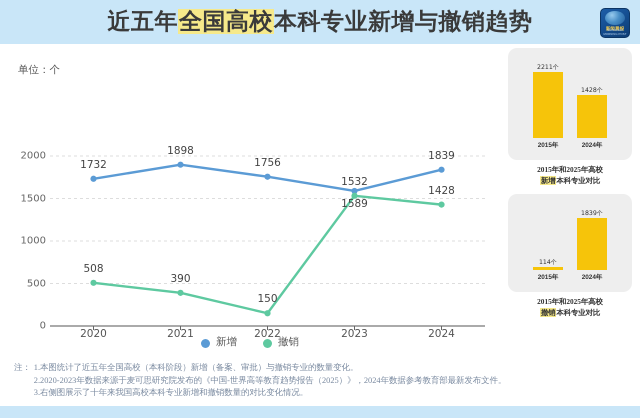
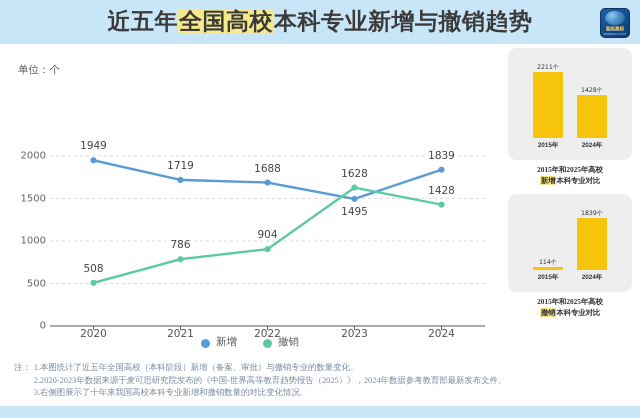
新增/2020: 1732 -> 1949
新增/2021: 1898 -> 1719
撤销/2021: 390 -> 786
新增/2022: 1756 -> 1688
撤销/2022: 150 -> 904
新增/2023: 1589 -> 1495
撤销/2023: 1532 -> 1628
